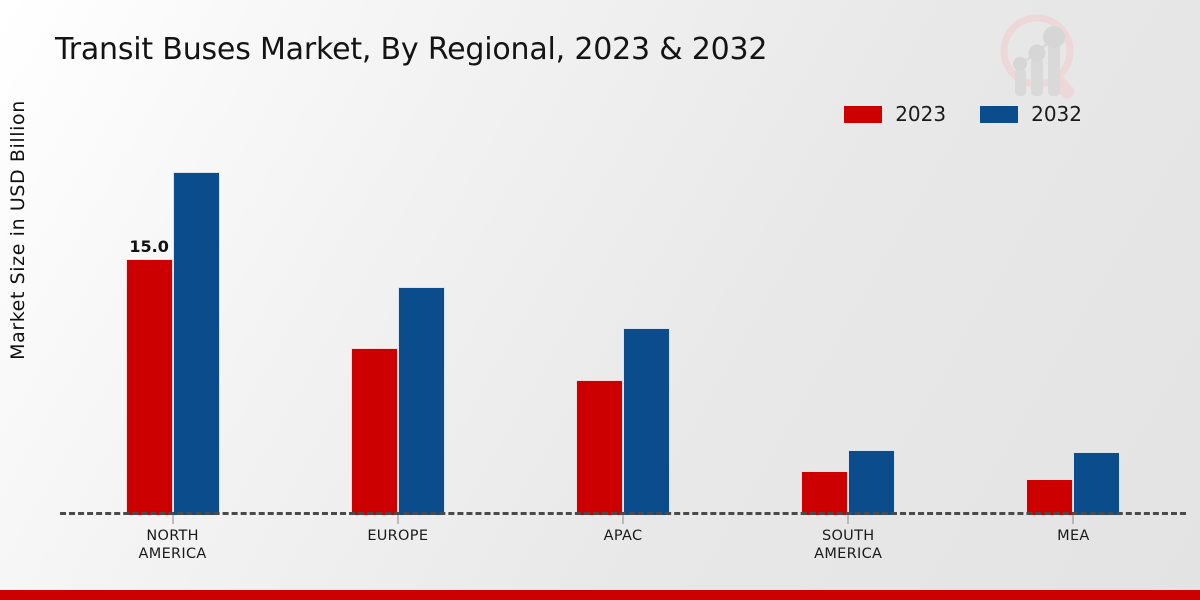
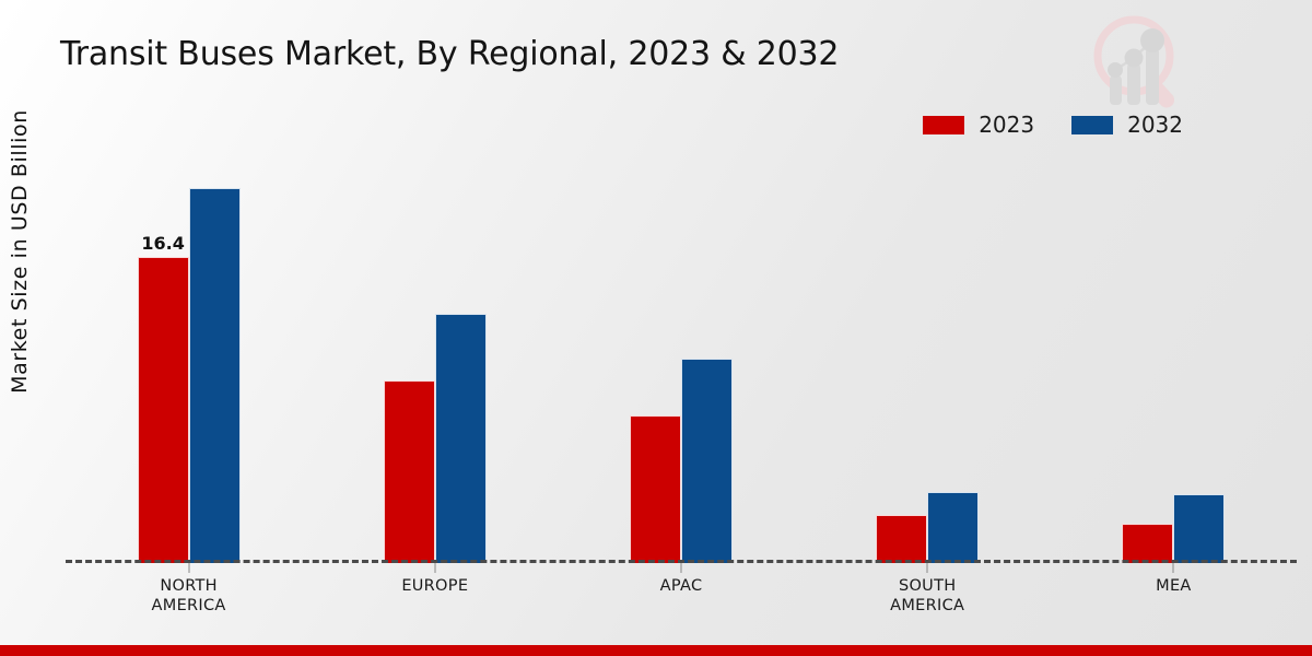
2023/NORTH AMERICA: 15.0 -> 16.4
